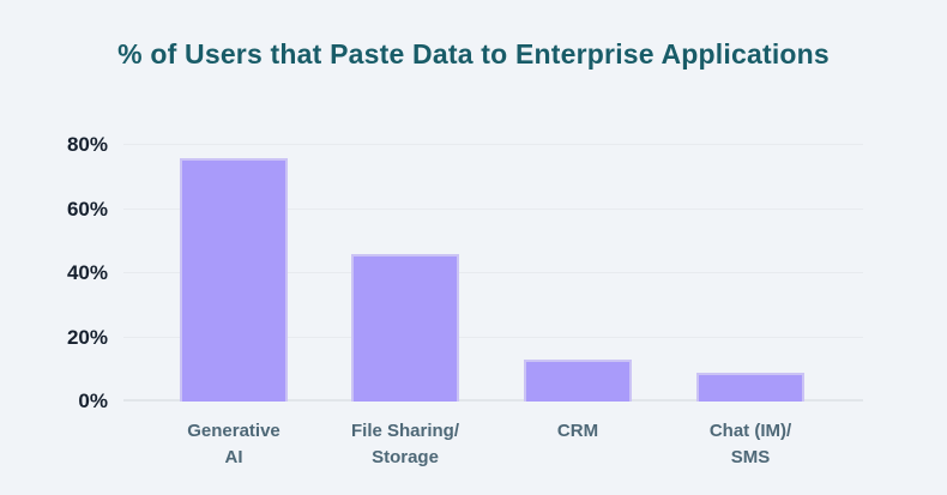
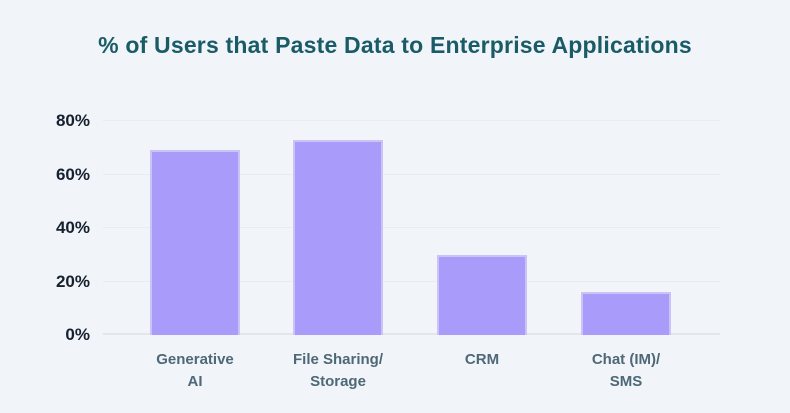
Generative AI: 76% -> 69%
File Sharing/ Storage: 46% -> 73%
CRM: 13% -> 30%
Chat (IM)/ SMS: 9% -> 16%
